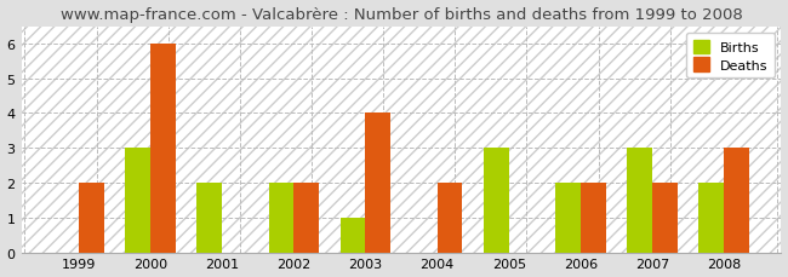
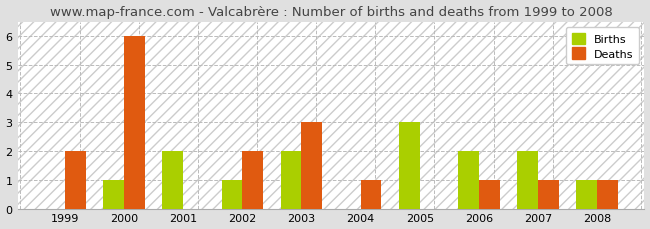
Births/2000: 3 -> 1
Births/2002: 2 -> 1
Births/2003: 1 -> 2
Deaths/2003: 4 -> 3
Deaths/2004: 2 -> 1
Deaths/2006: 2 -> 1
Births/2007: 3 -> 2
Deaths/2007: 2 -> 1
Births/2008: 2 -> 1
Deaths/2008: 3 -> 1
